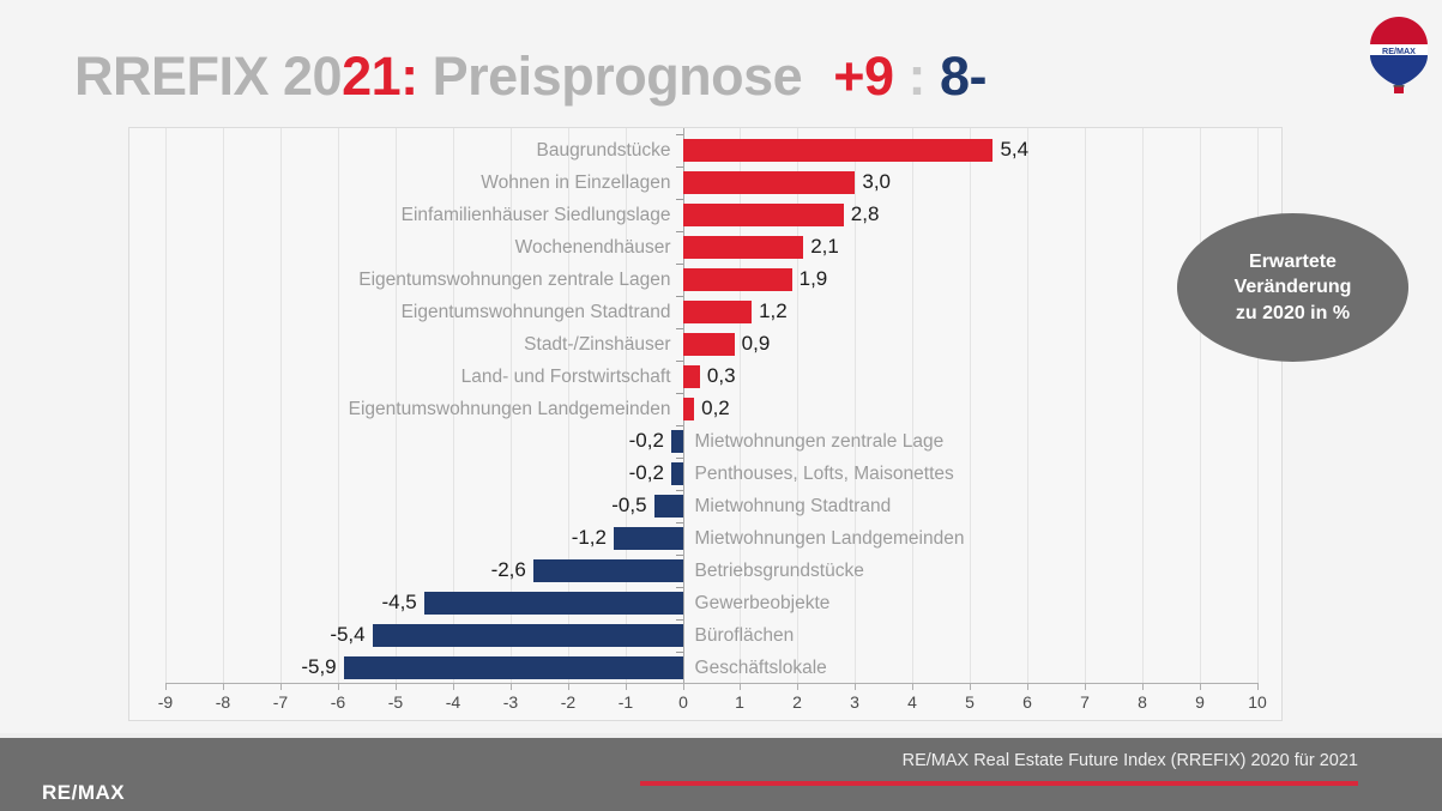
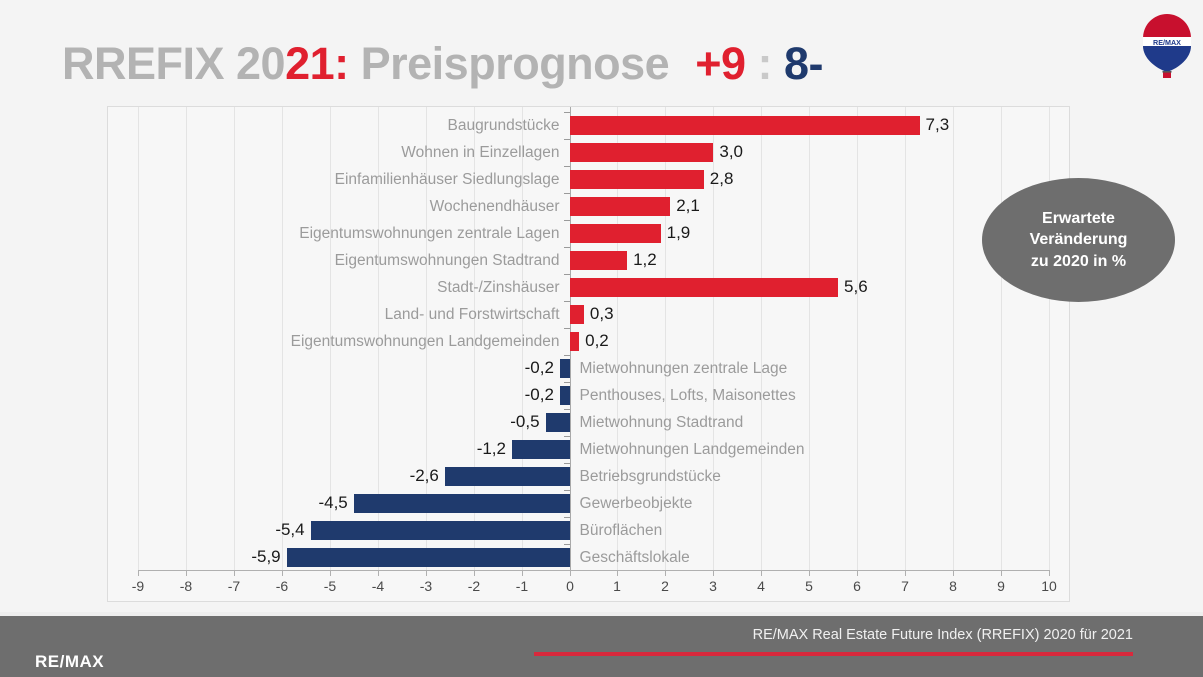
Baugrundstücke: 5,4 -> 7,3
Stadt-/Zinshäuser: 0,9 -> 5,6
